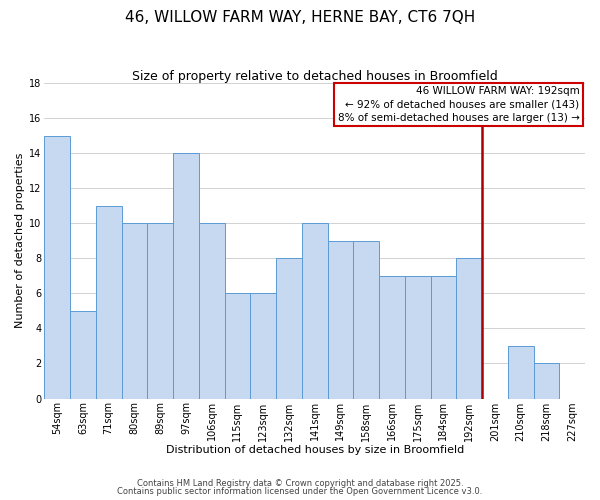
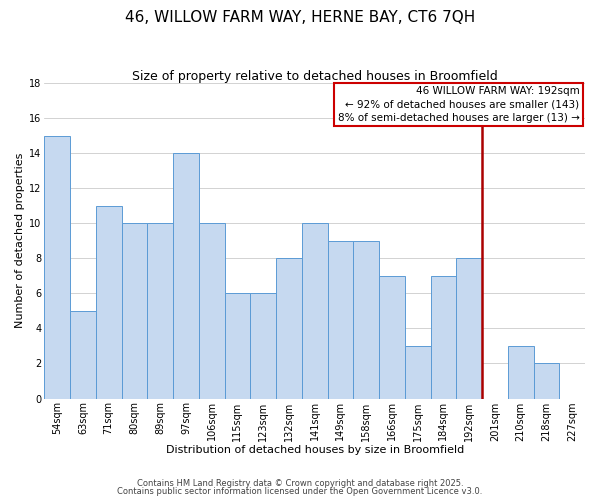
175sqm: 7 -> 3
